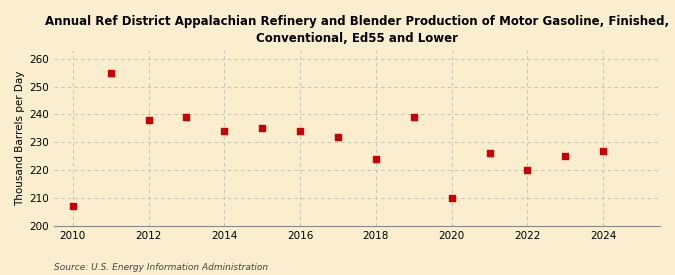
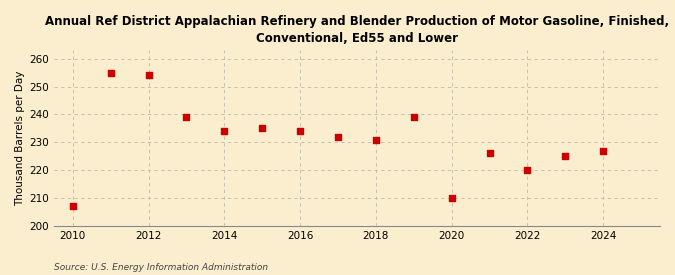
2012: 238 -> 254
2018: 224 -> 231
